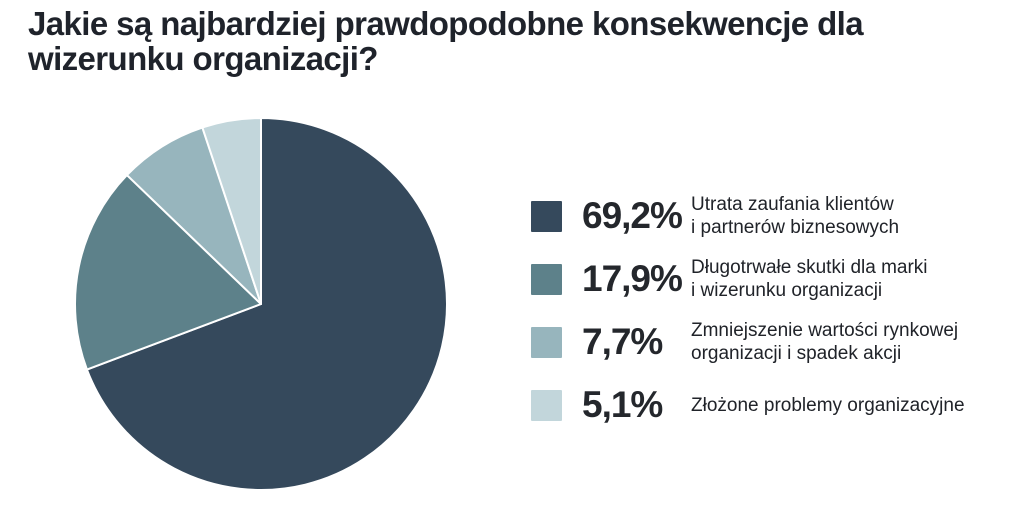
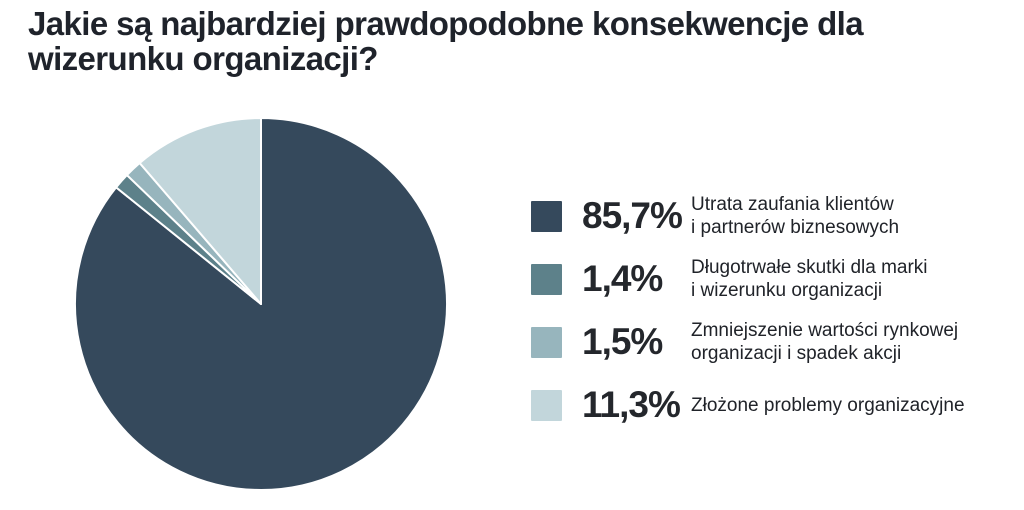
Utrata zaufania klientów i partnerów biznesowych: 69,2% -> 85,7%
Długotrwałe skutki dla marki i wizerunku organizacji: 17,9% -> 1,4%
Zmniejszenie wartości rynkowej organizacji i spadek akcji: 7,7% -> 1,5%
Złożone problemy organizacyjne: 5,1% -> 11,3%
